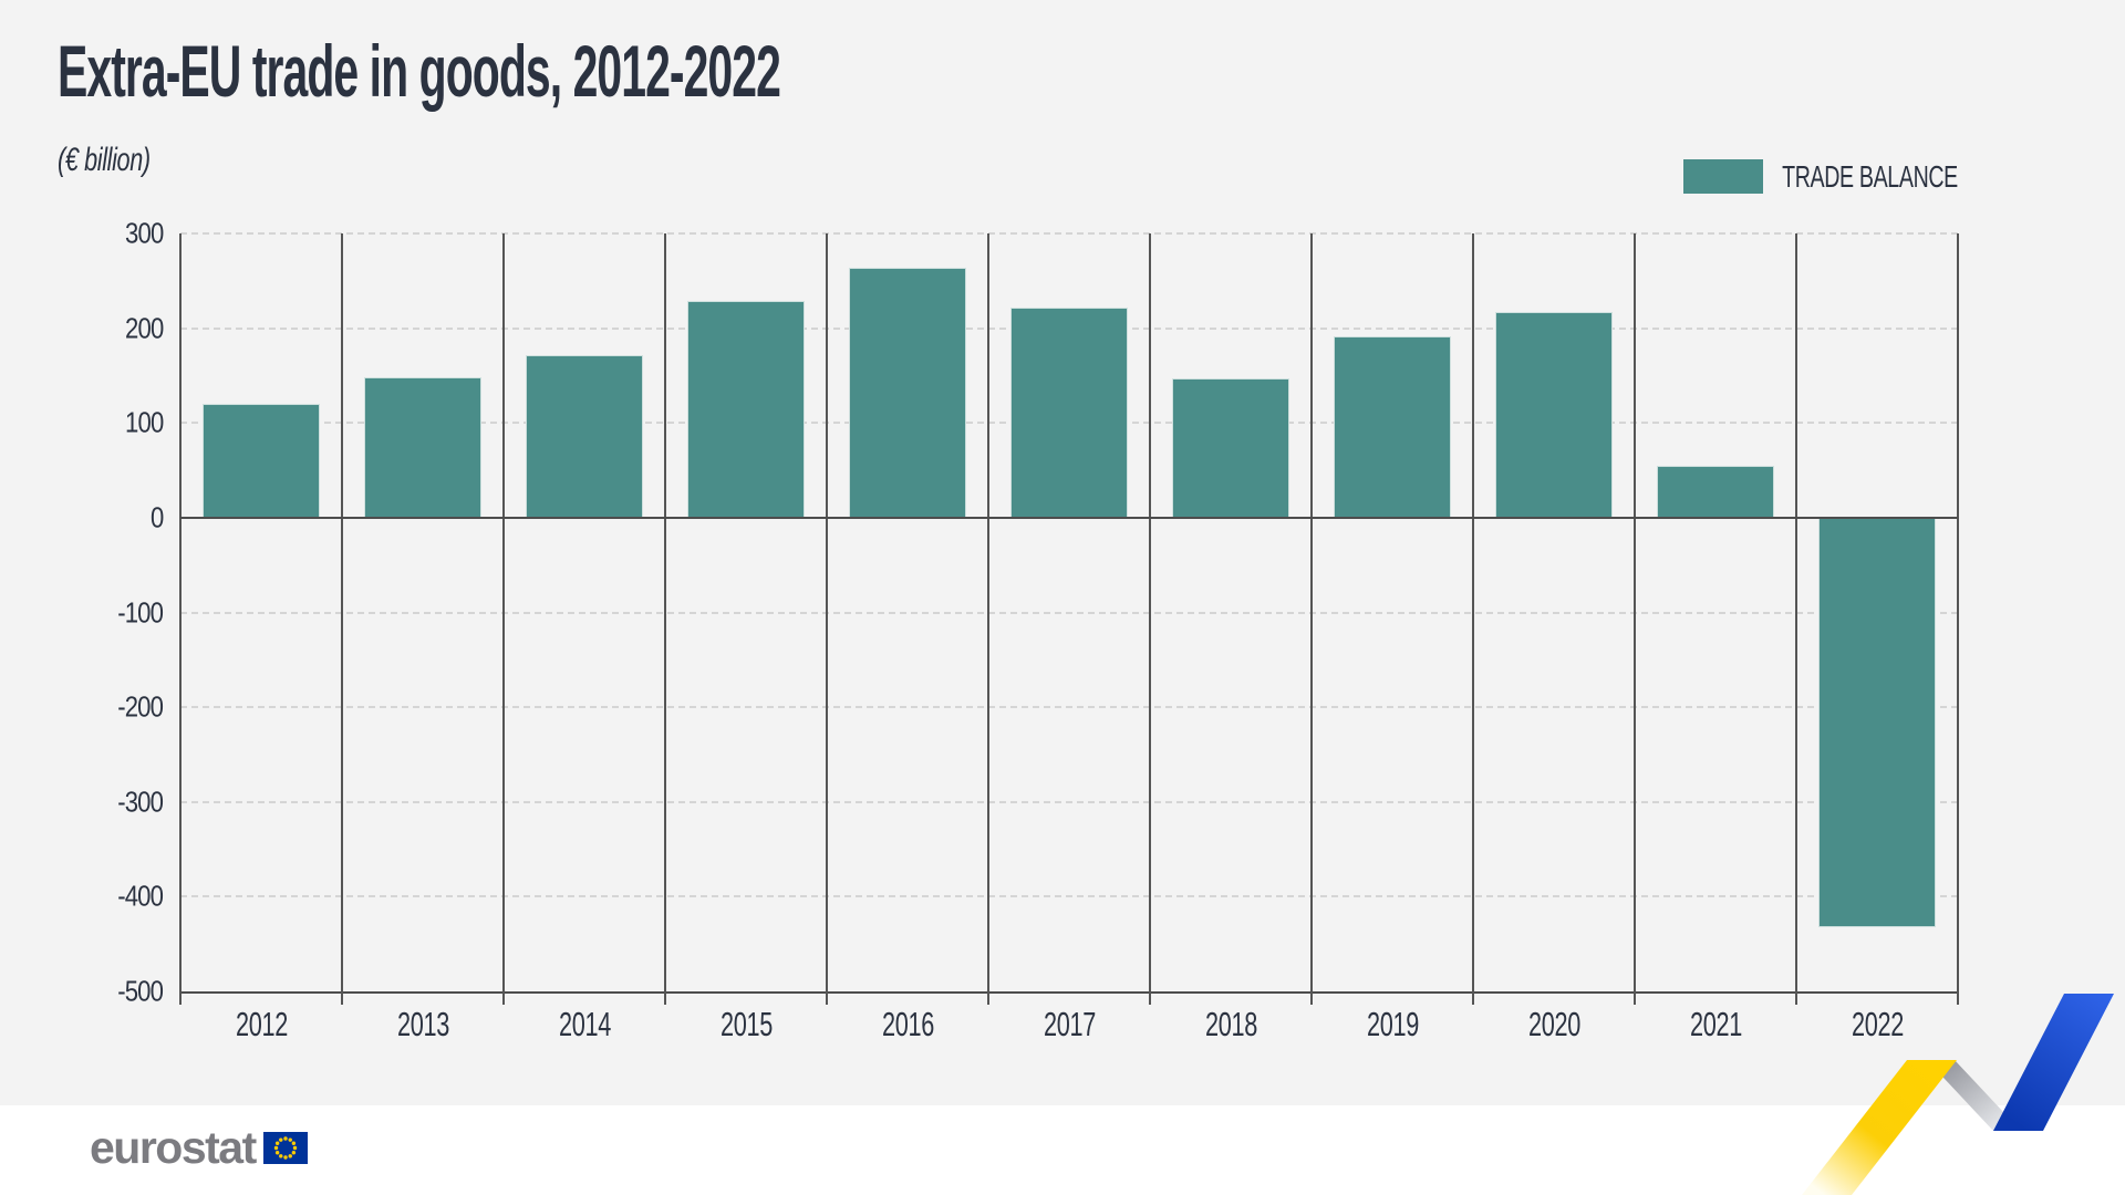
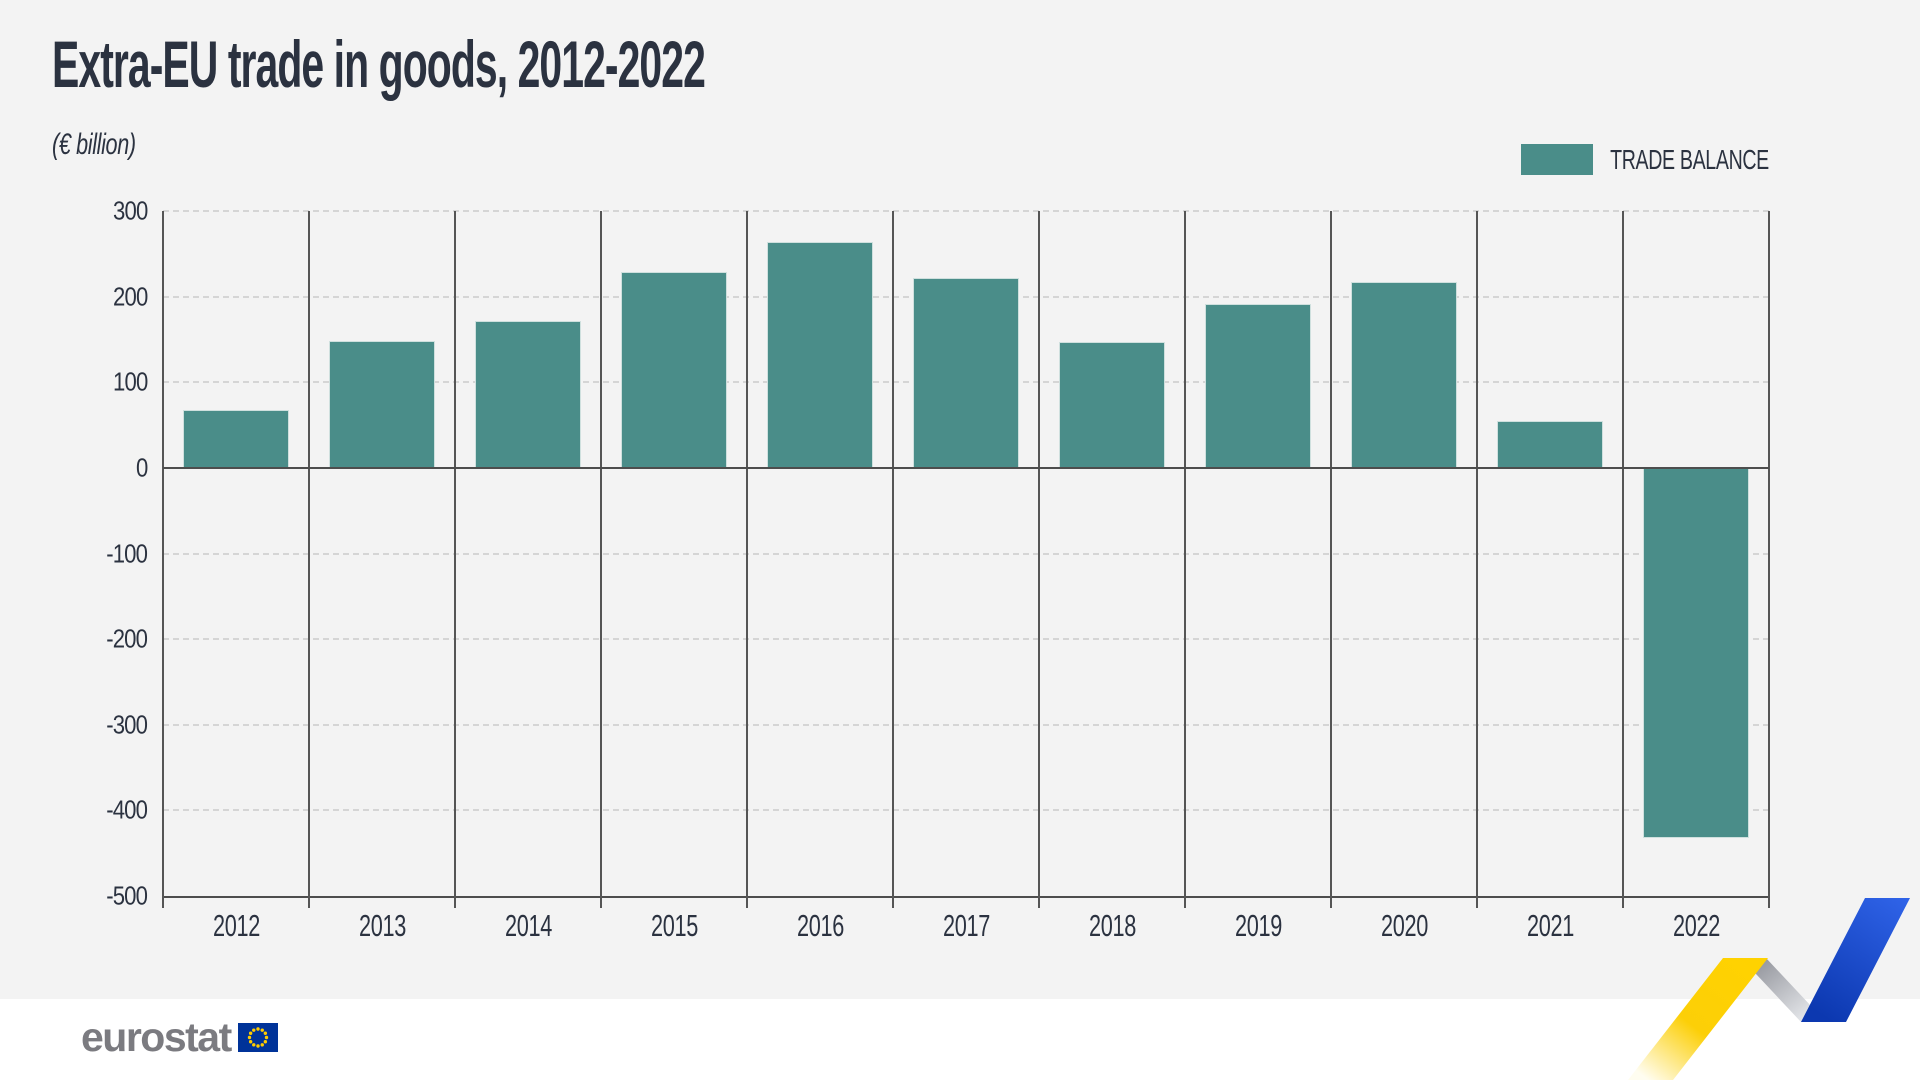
2012: 120 -> 70
